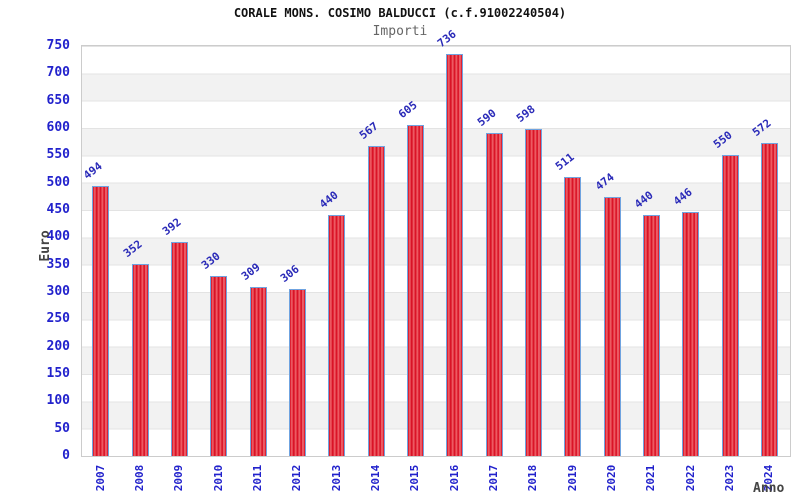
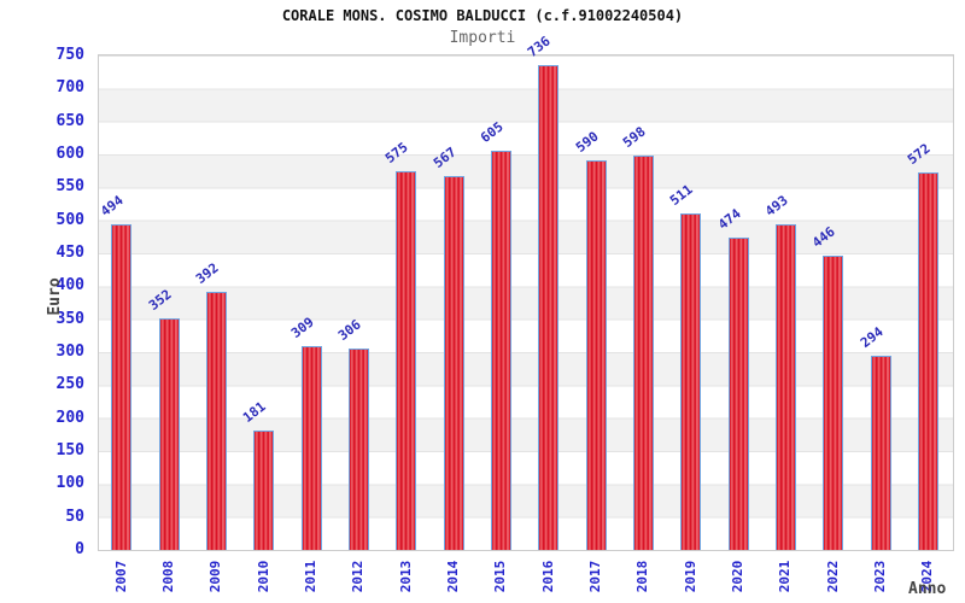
2010: 330 -> 181
2013: 440 -> 575
2021: 440 -> 493
2023: 550 -> 294
